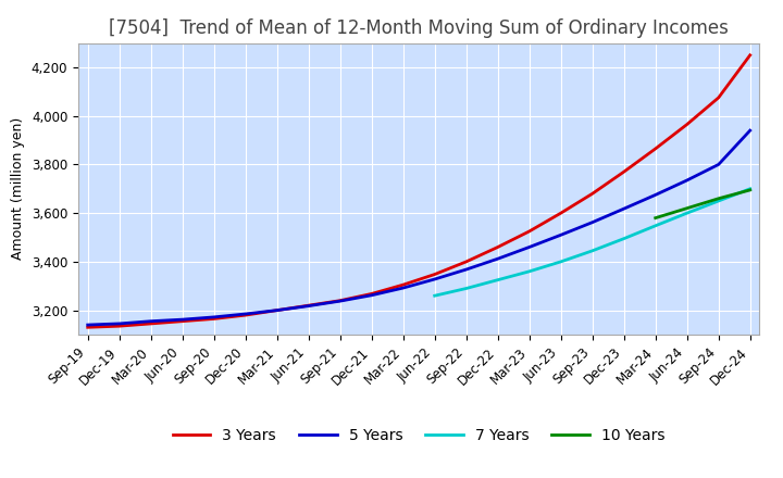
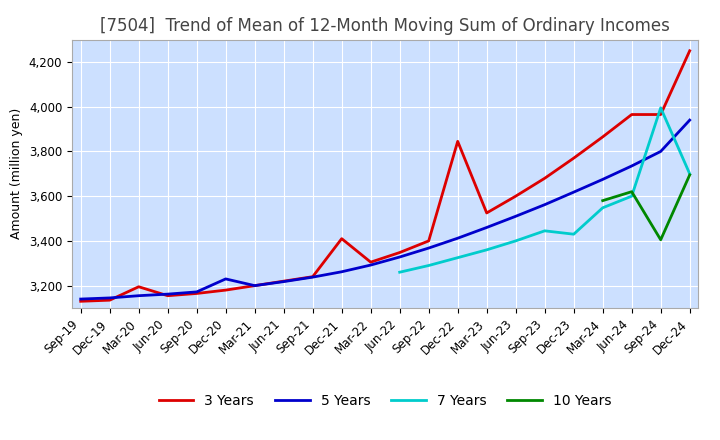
3 Years/Mar-20: 3,145 -> 3,195
5 Years/Dec-20: 3,185 -> 3,230
3 Years/Dec-21: 3,268 -> 3,410
3 Years/Dec-22: 3,460 -> 3,845
7 Years/Dec-23: 3,495 -> 3,430
3 Years/Sep-24: 4,075 -> 3,965
7 Years/Sep-24: 3,650 -> 3,995
10 Years/Sep-24: 3,660 -> 3,405
